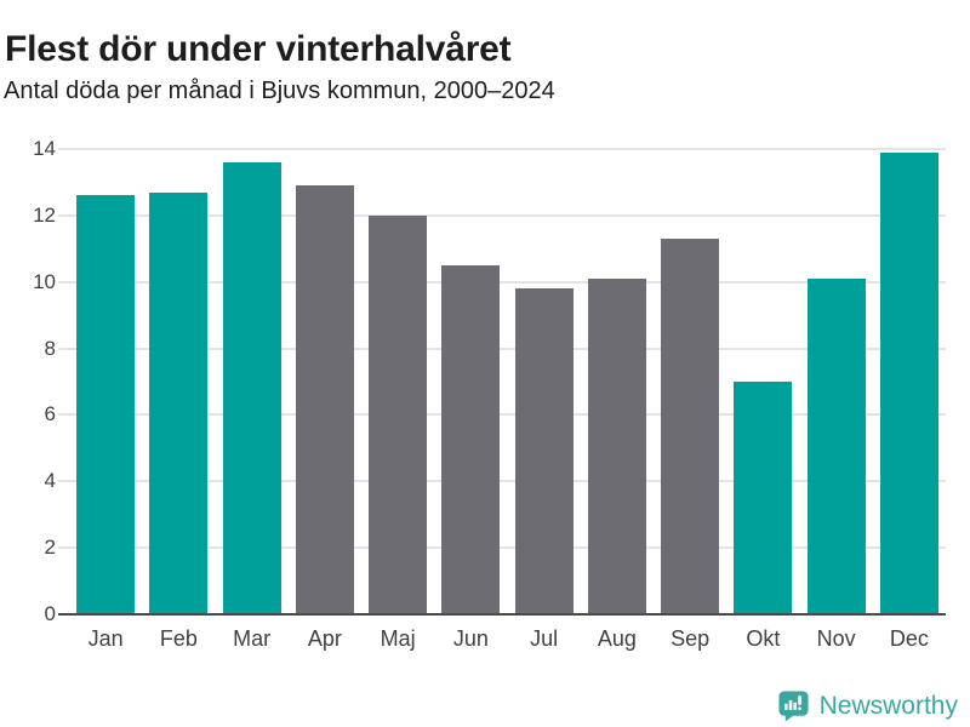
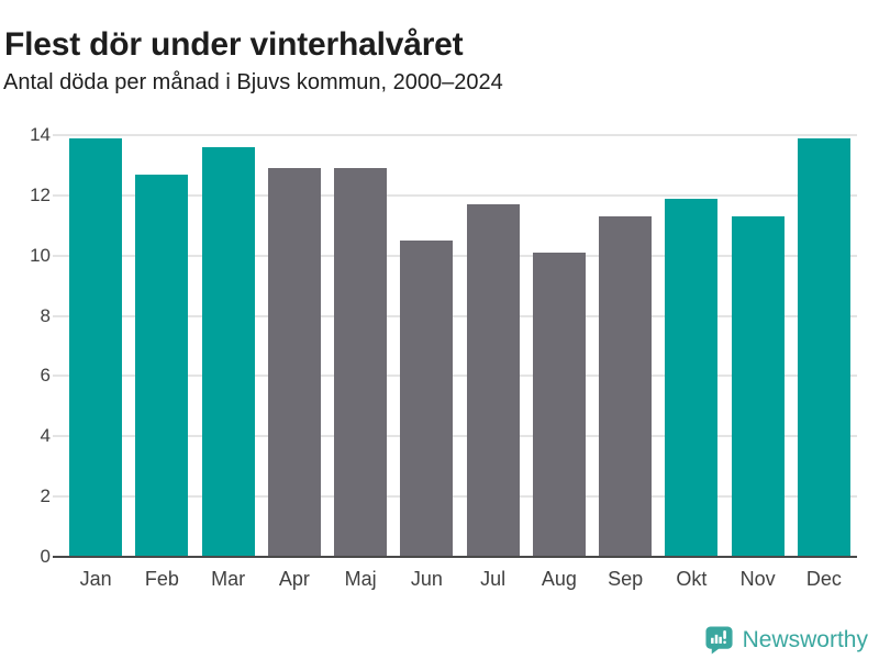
Jan: 12.6 -> 13.9
Maj: 12.0 -> 12.9
Jul: 9.8 -> 11.7
Okt: 7.0 -> 11.9
Nov: 10.1 -> 11.3
